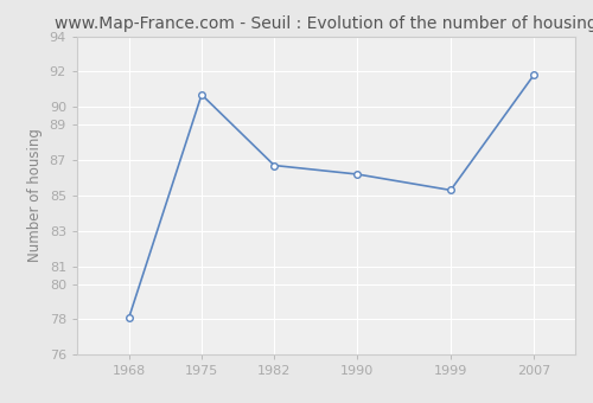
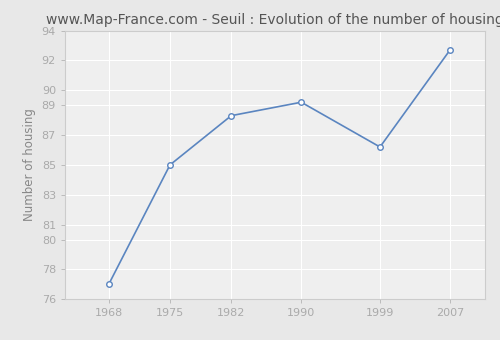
1968: 78.1 -> 77.0
1975: 90.7 -> 85.0
1982: 86.7 -> 88.3
1990: 86.2 -> 89.2
1999: 85.3 -> 86.2
2007: 91.8 -> 92.7
